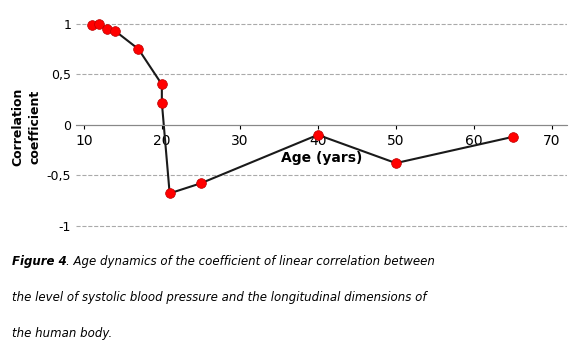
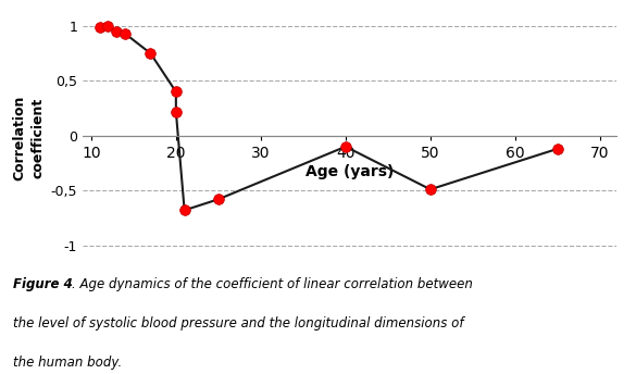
50: -0,38 -> -0,49
